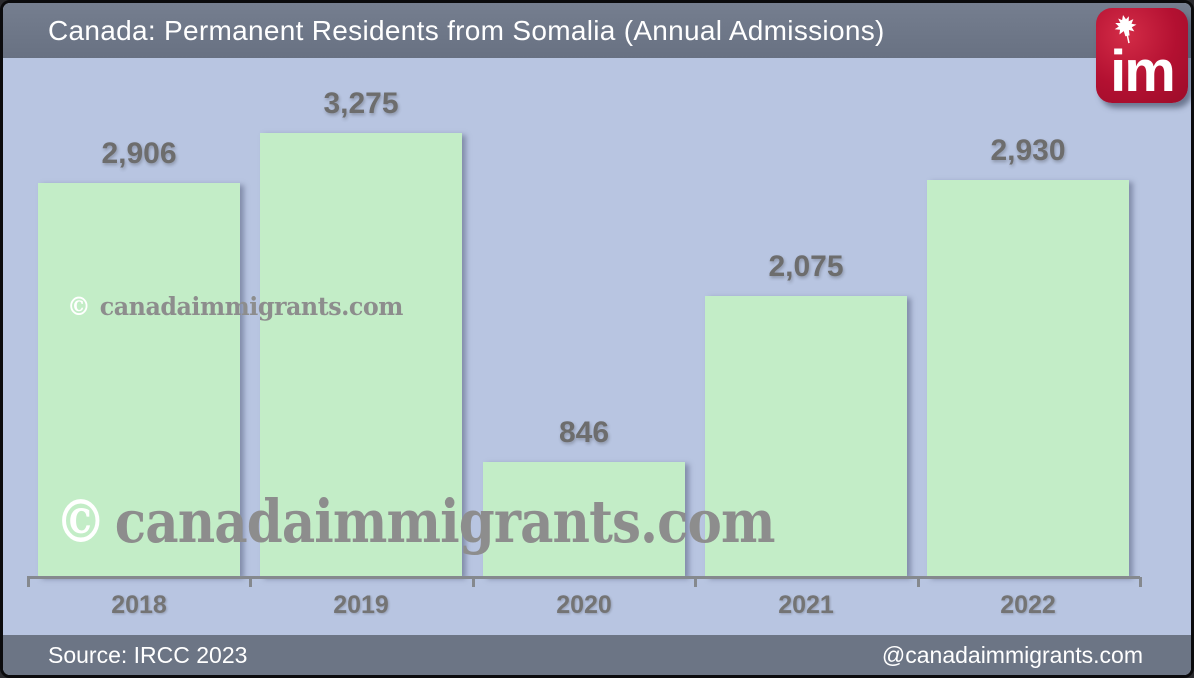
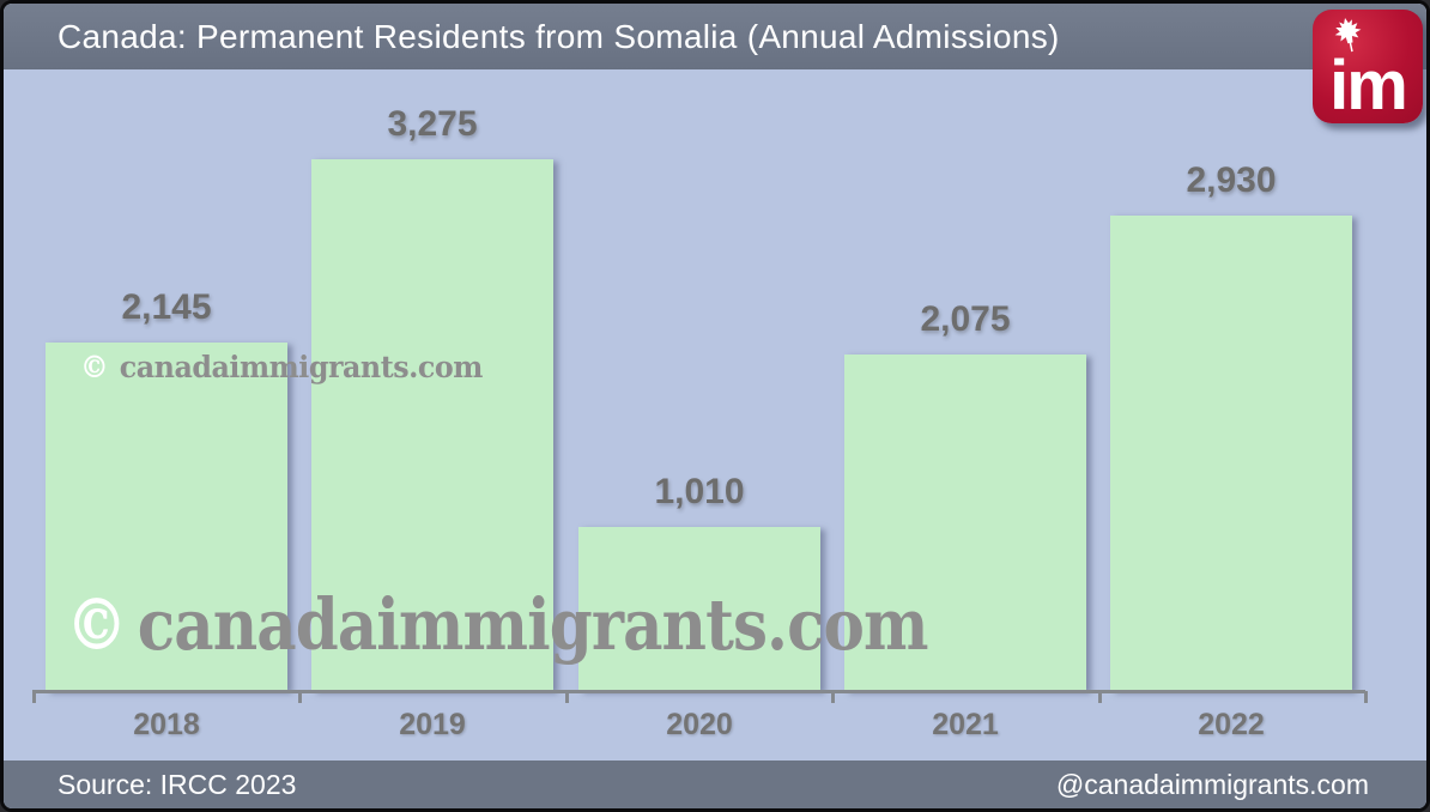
2018: 2,906 -> 2,145
2020: 846 -> 1,010
